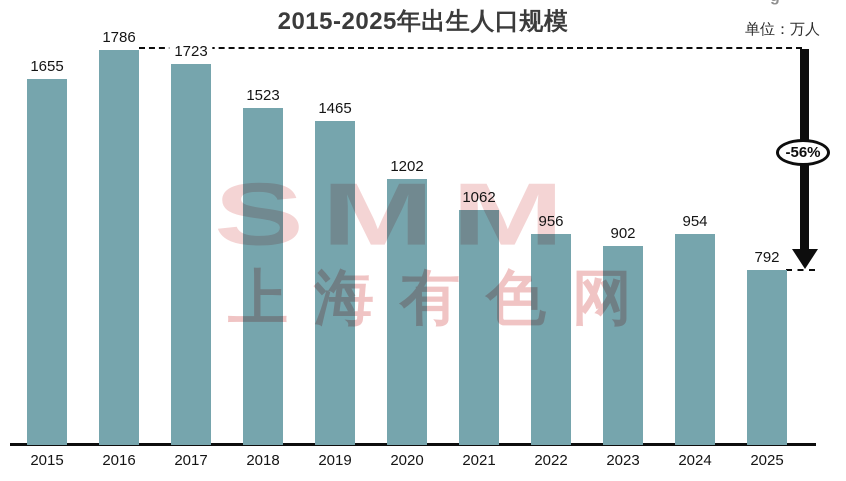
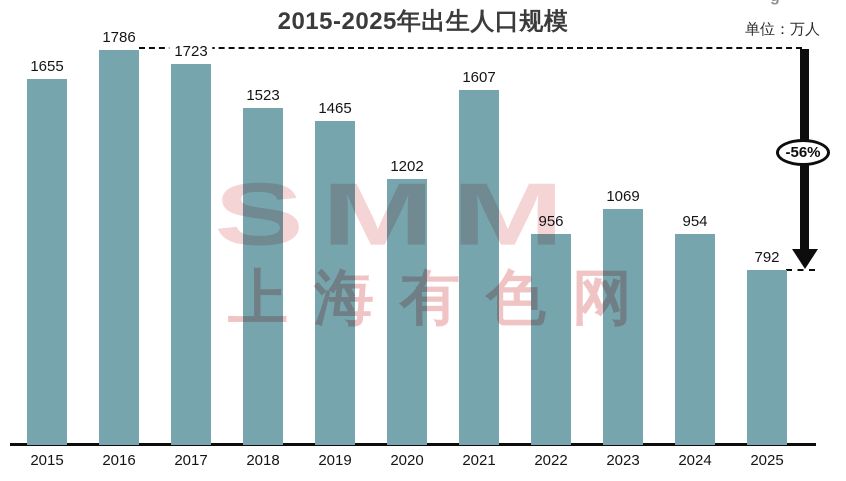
2021: 1062 -> 1607
2023: 902 -> 1069
